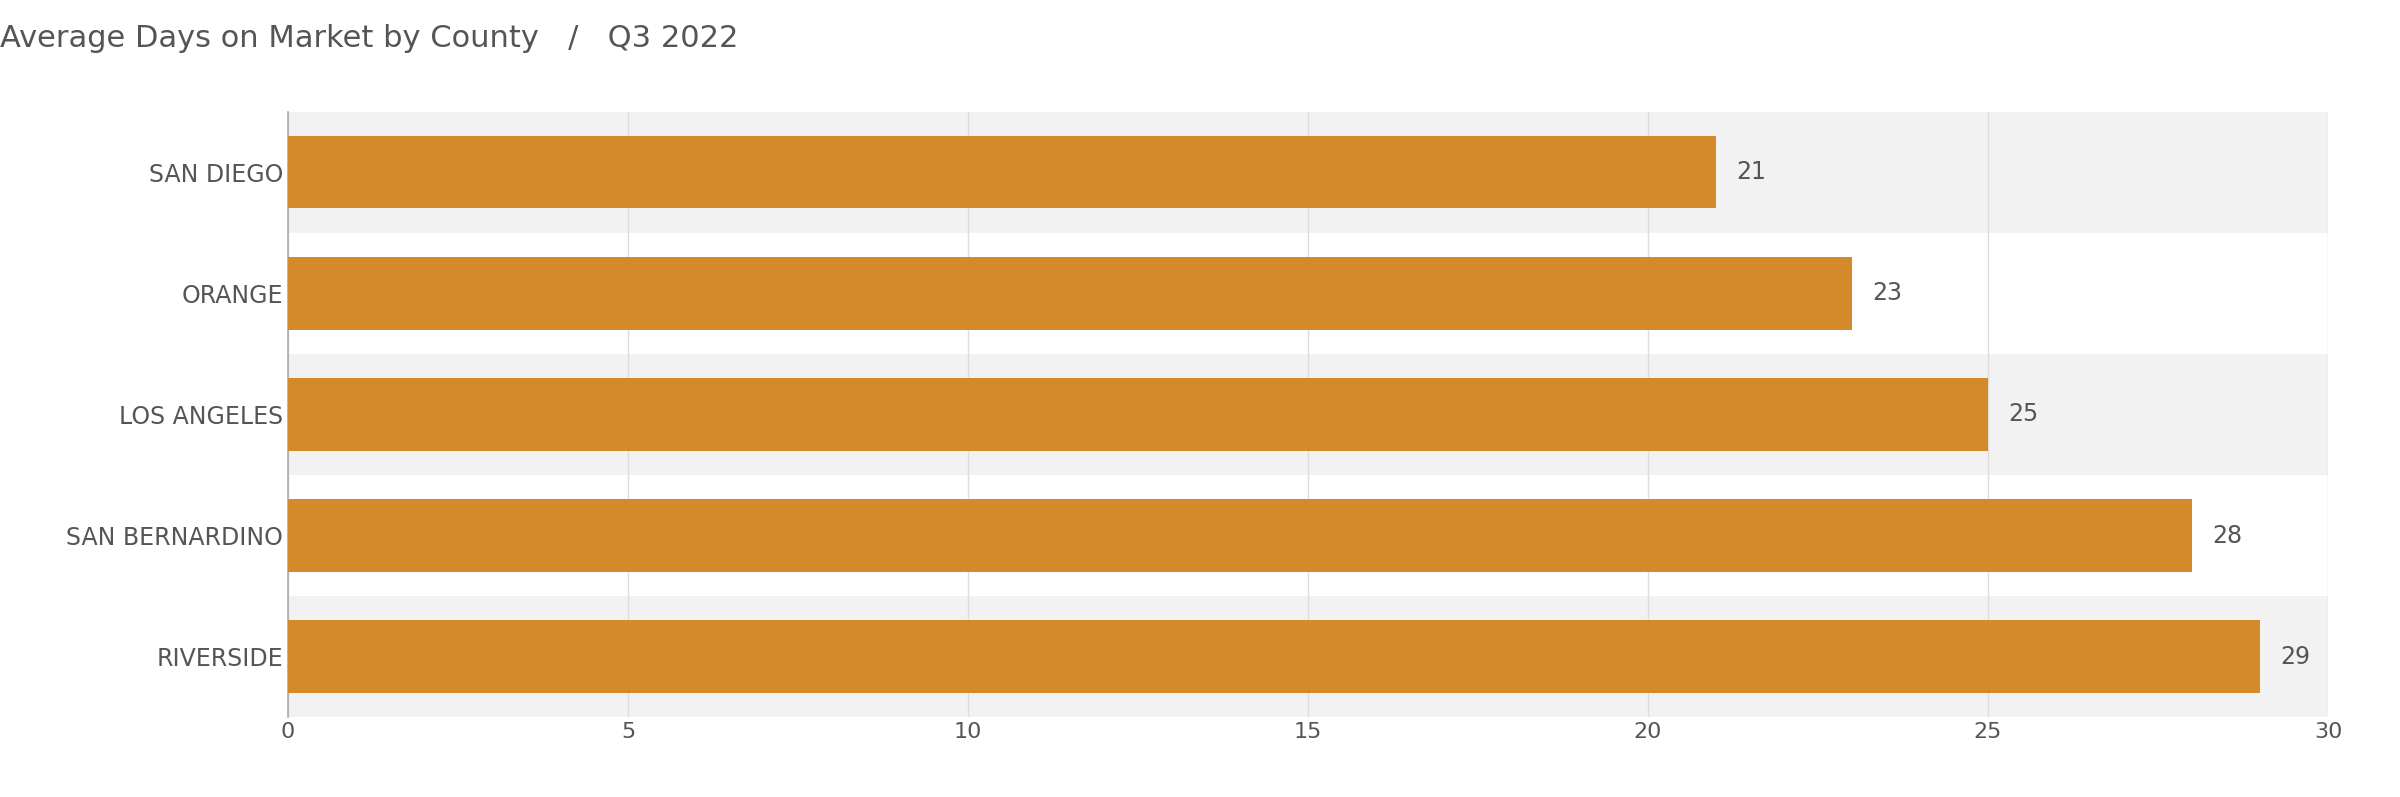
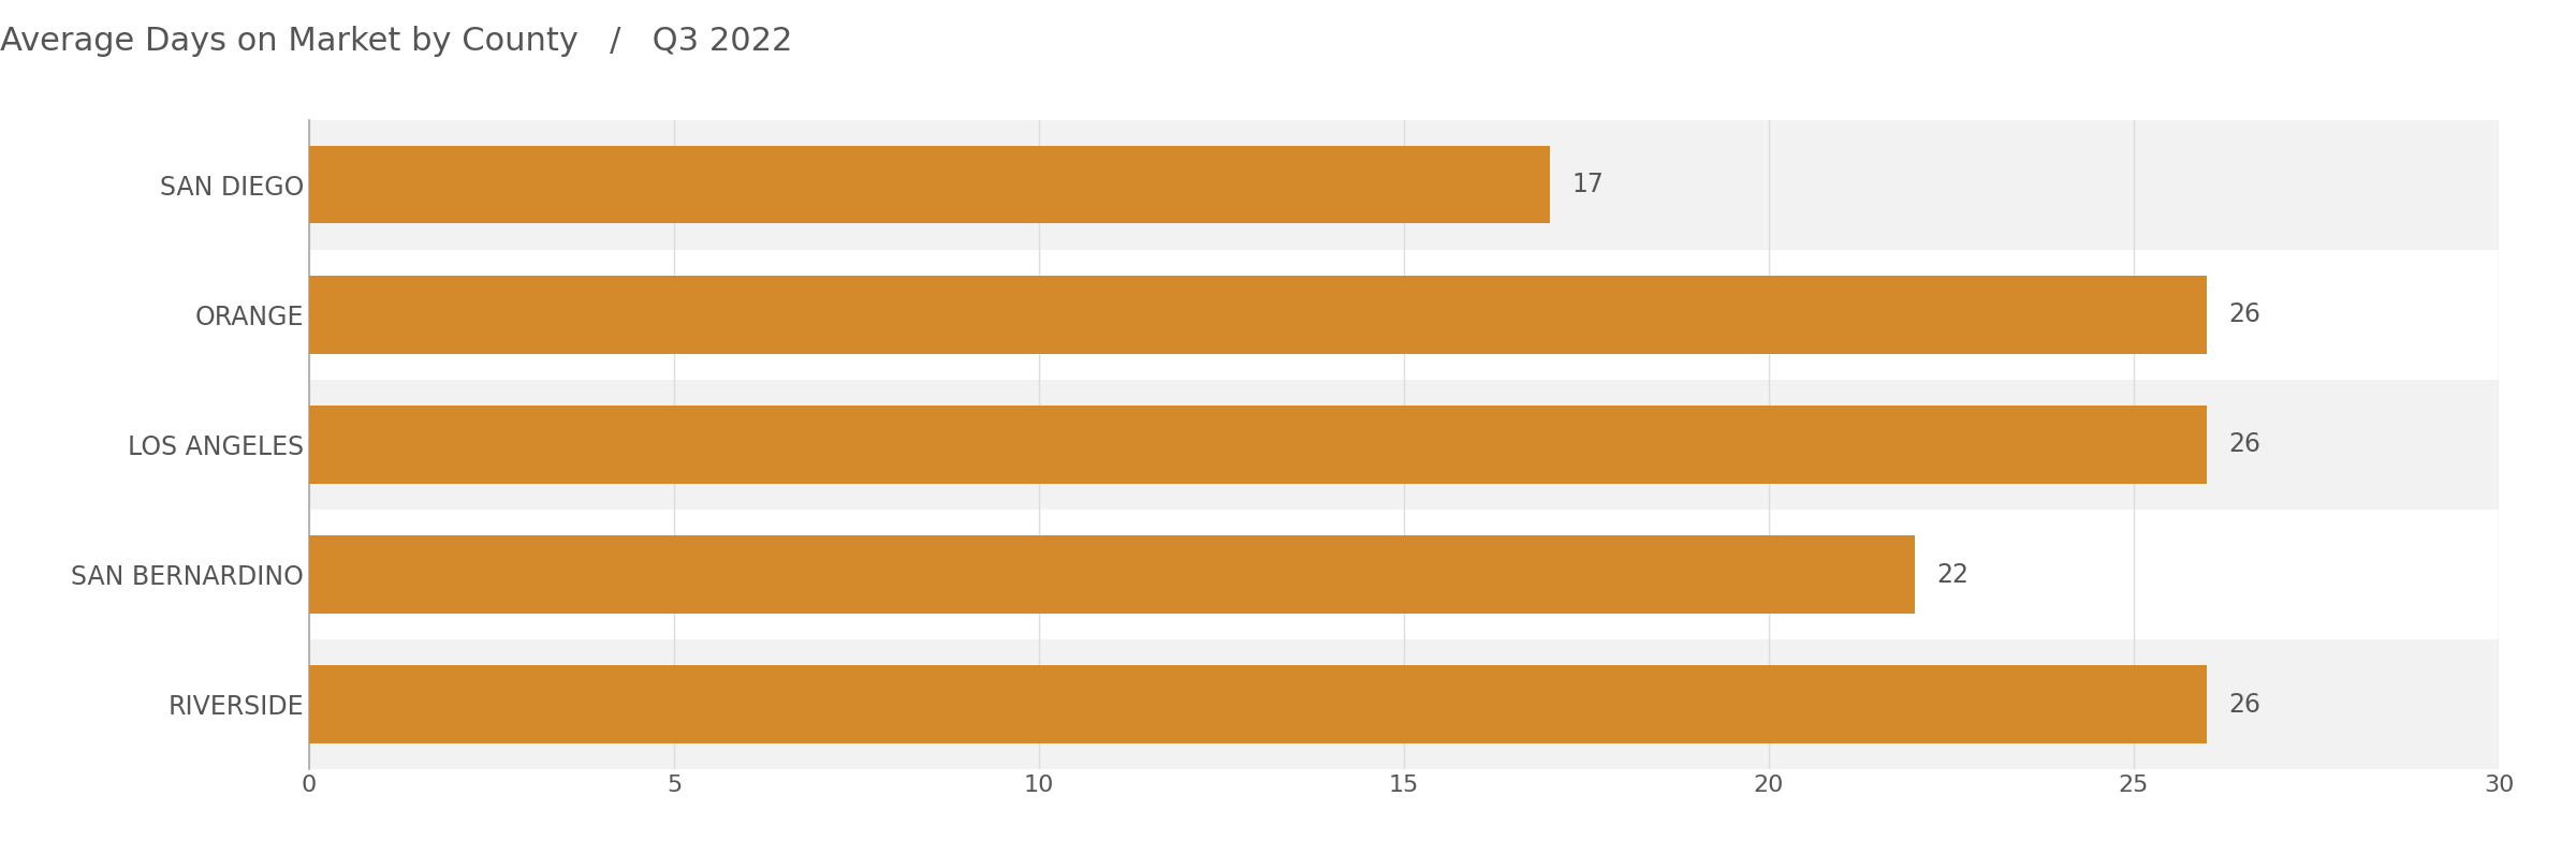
SAN DIEGO: 21 -> 17
ORANGE: 23 -> 26
LOS ANGELES: 25 -> 26
SAN BERNARDINO: 28 -> 22
RIVERSIDE: 29 -> 26
